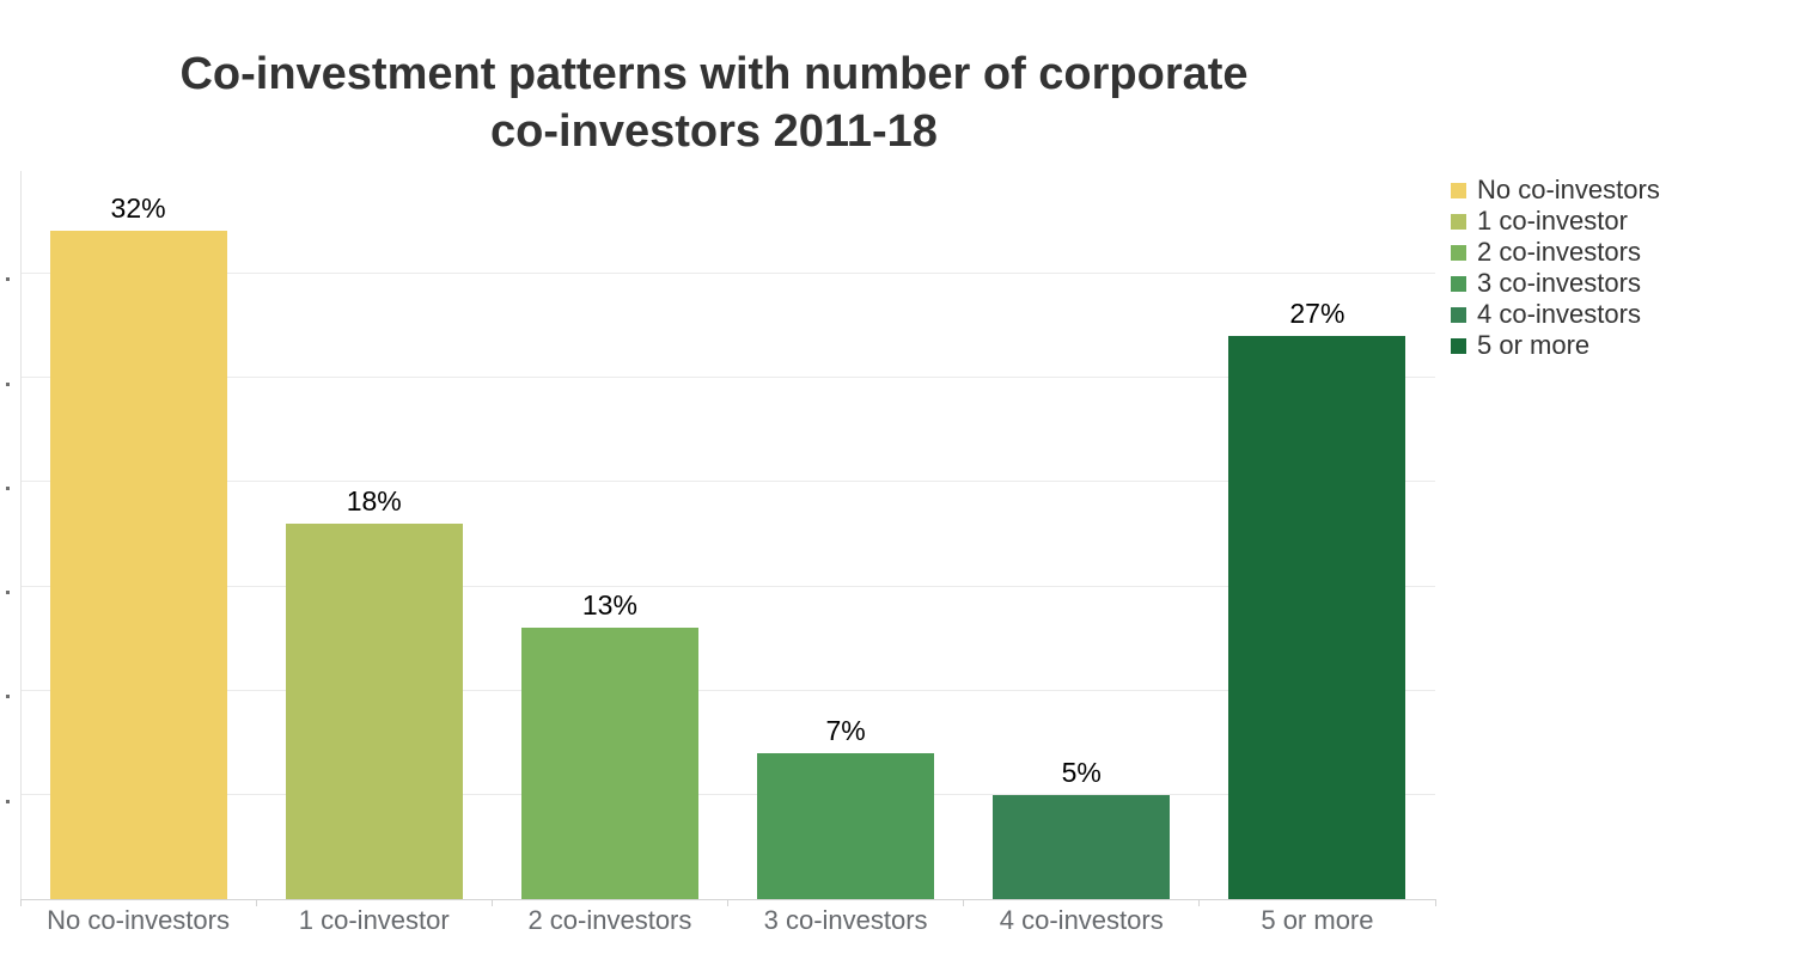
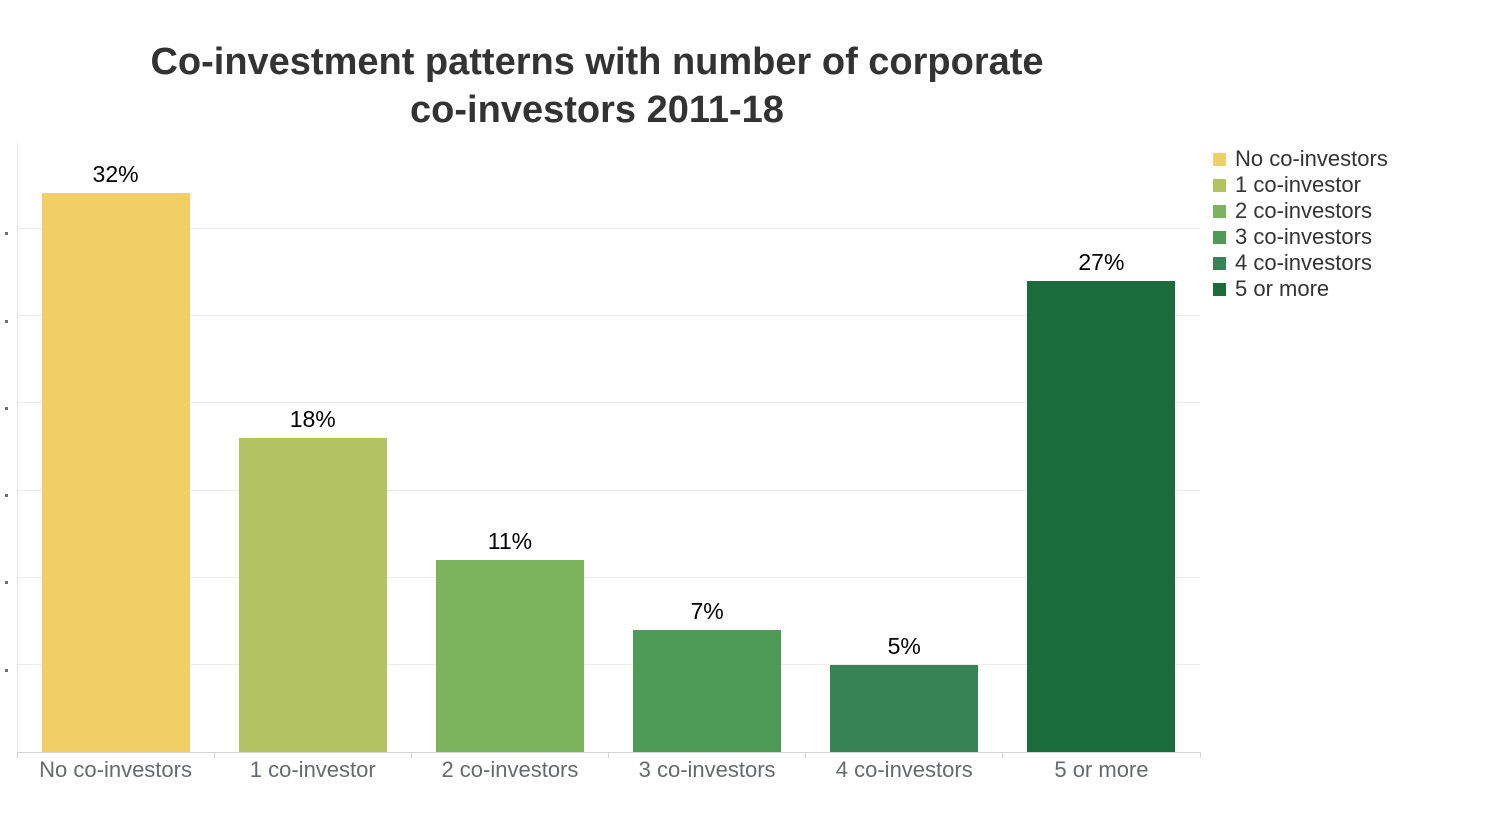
2 co-investors: 13% -> 11%
